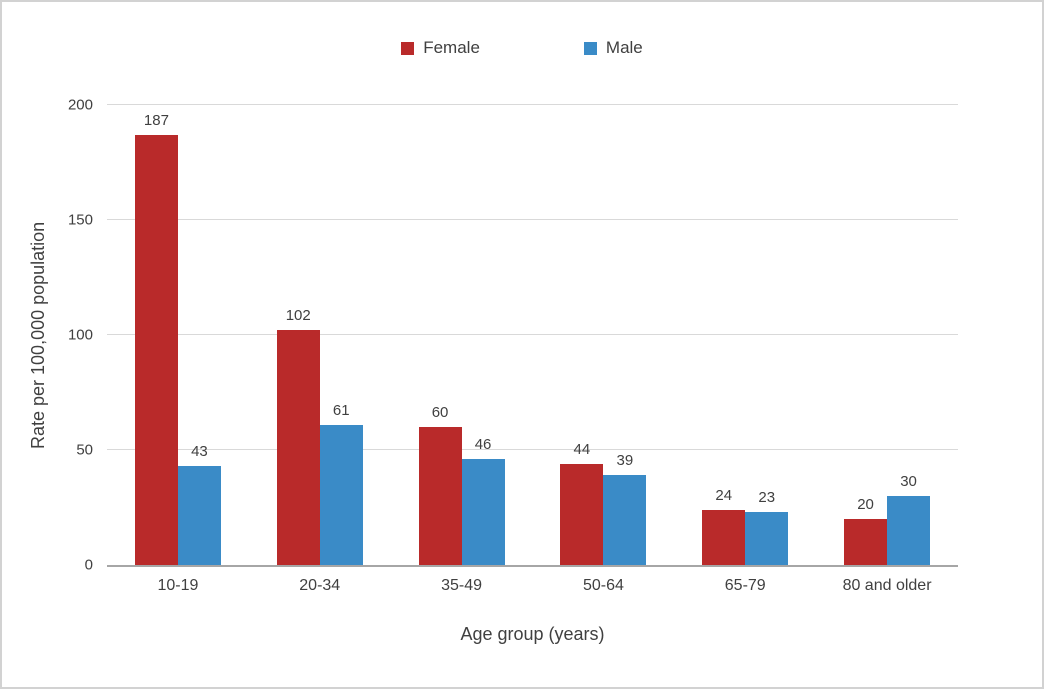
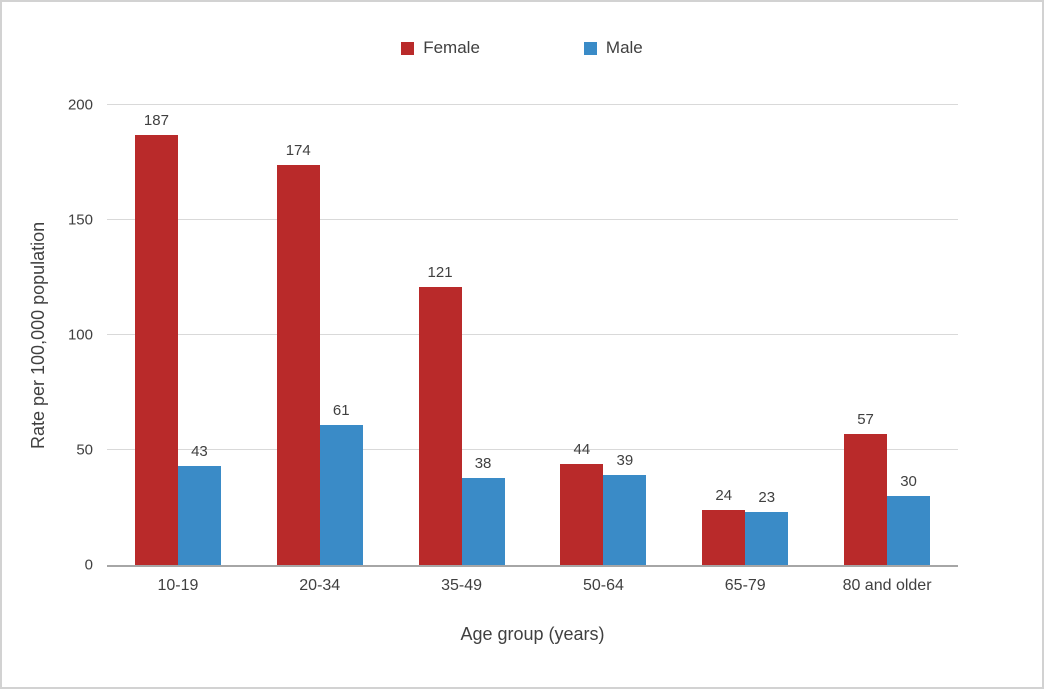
Female/20-34: 102 -> 174
Female/35-49: 60 -> 121
Male/35-49: 46 -> 38
Female/80 and older: 20 -> 57
